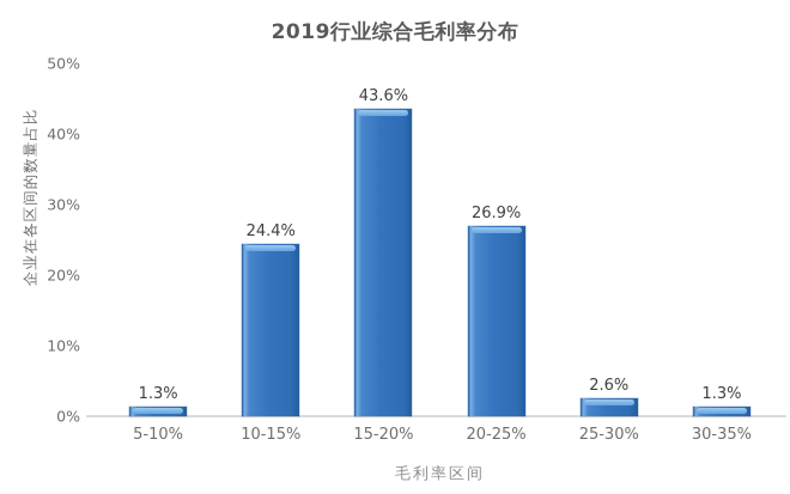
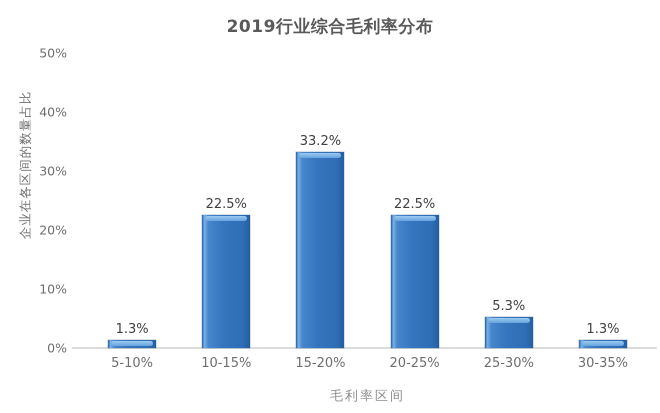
10-15%: 24.4% -> 22.5%
15-20%: 43.6% -> 33.2%
20-25%: 26.9% -> 22.5%
25-30%: 2.6% -> 5.3%
